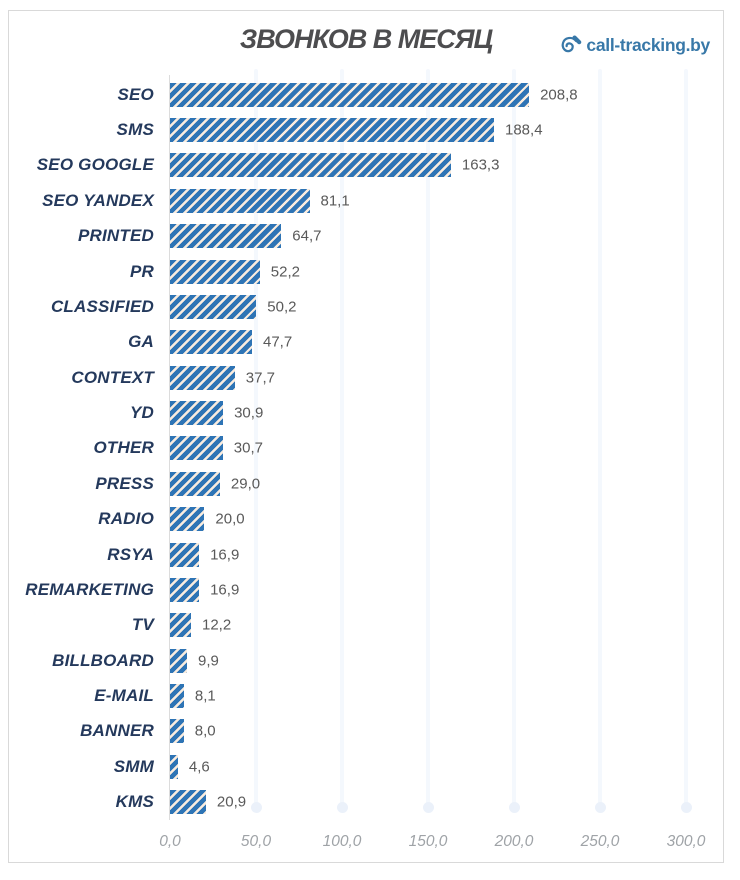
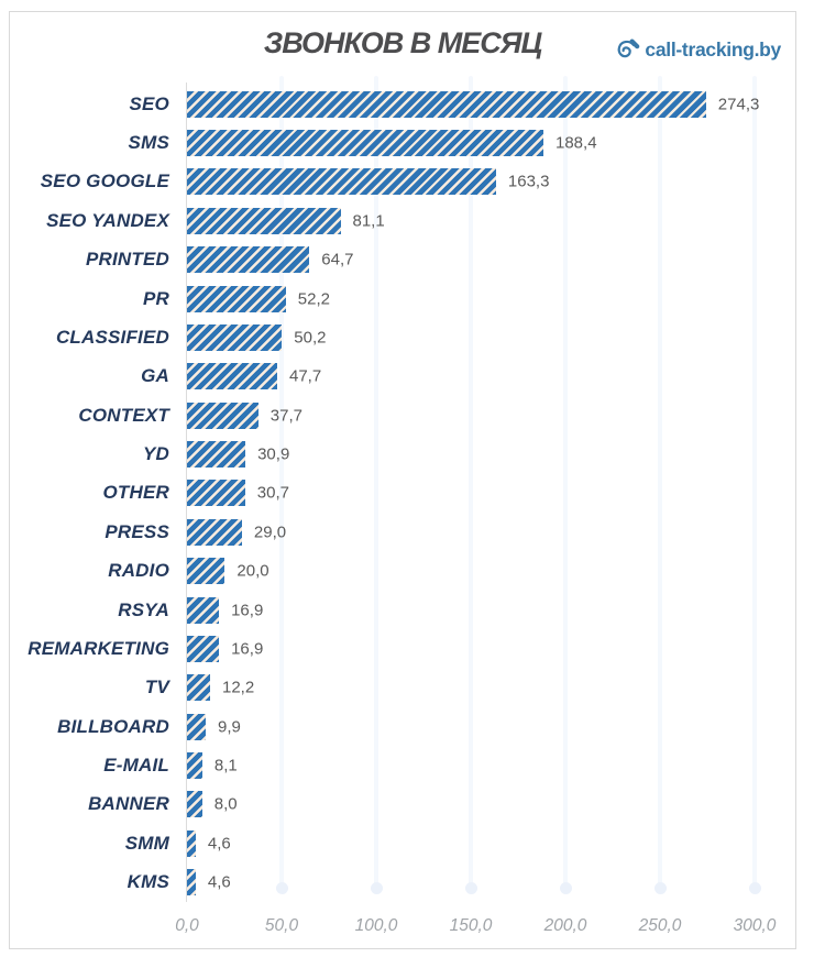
SEO: 208,8 -> 274,3
KMS: 20,9 -> 4,6
